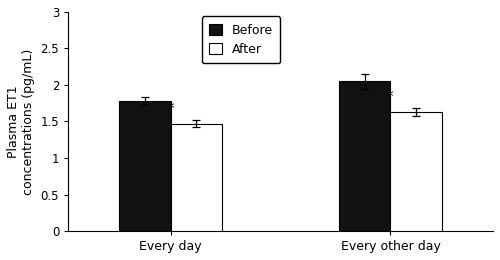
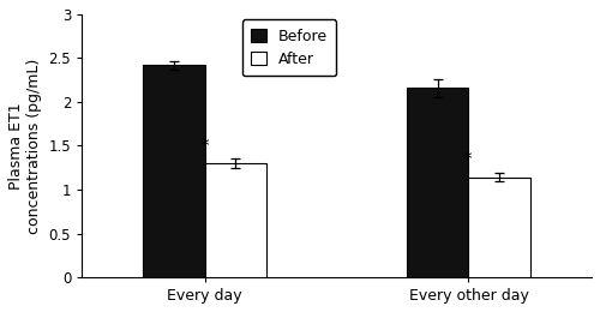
Before/Every day: 1.78 -> 2.42
After/Every day: 1.47 -> 1.30
Before/Every other day: 2.05 -> 2.16
After/Every other day: 1.63 -> 1.14
